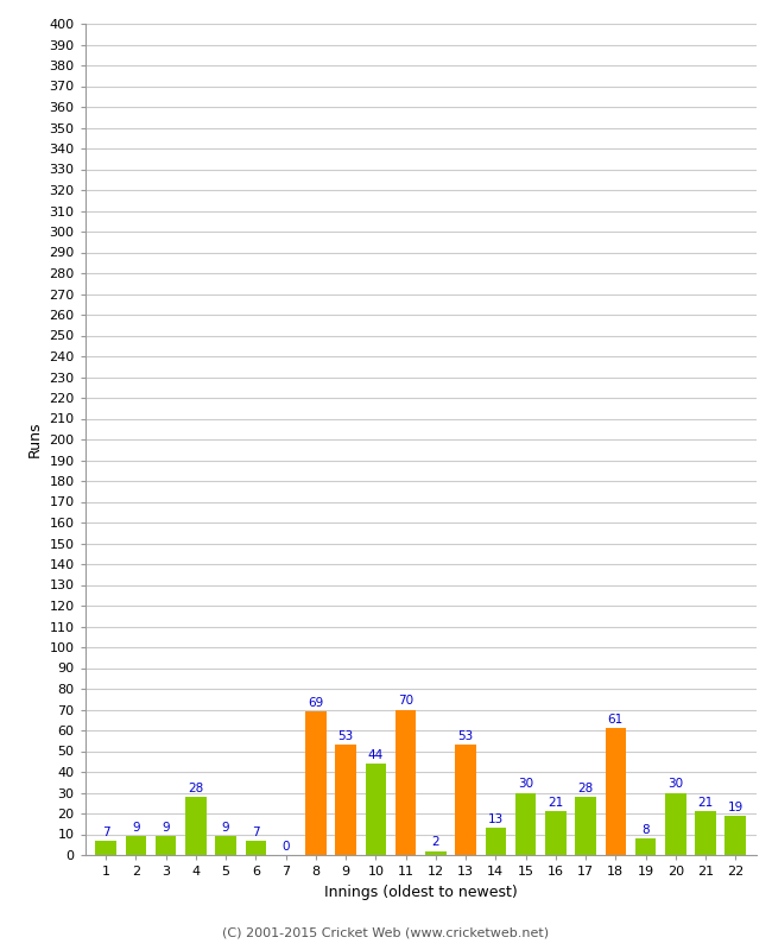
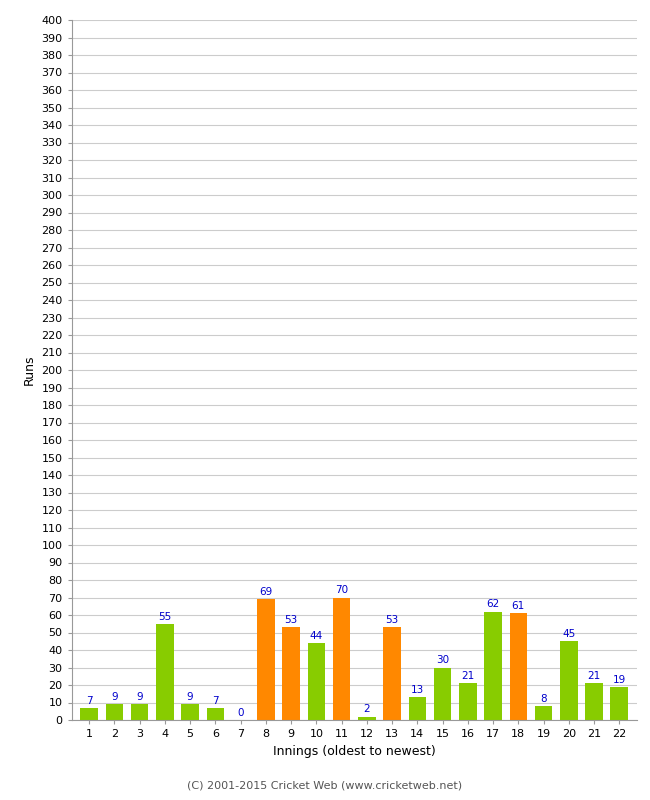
4: 28 -> 55
17: 28 -> 62
20: 30 -> 45
